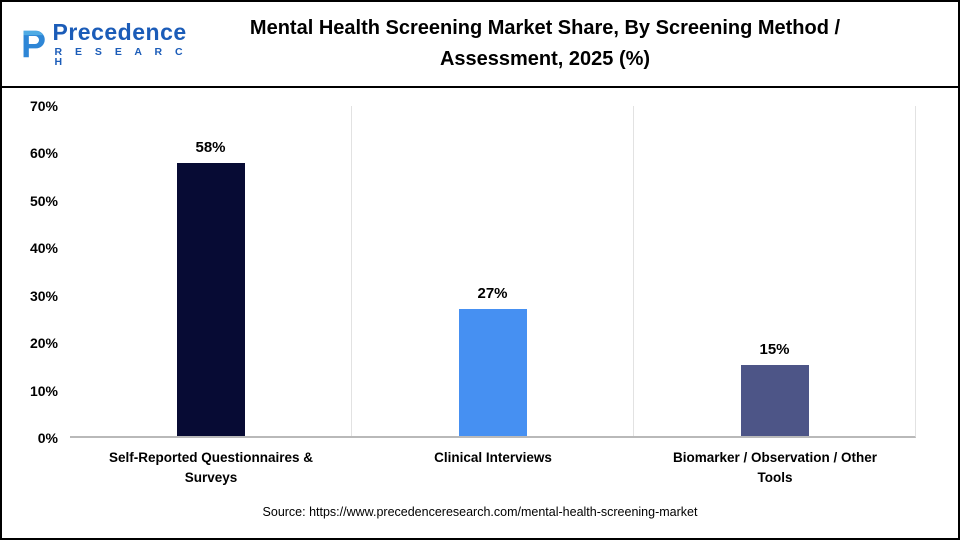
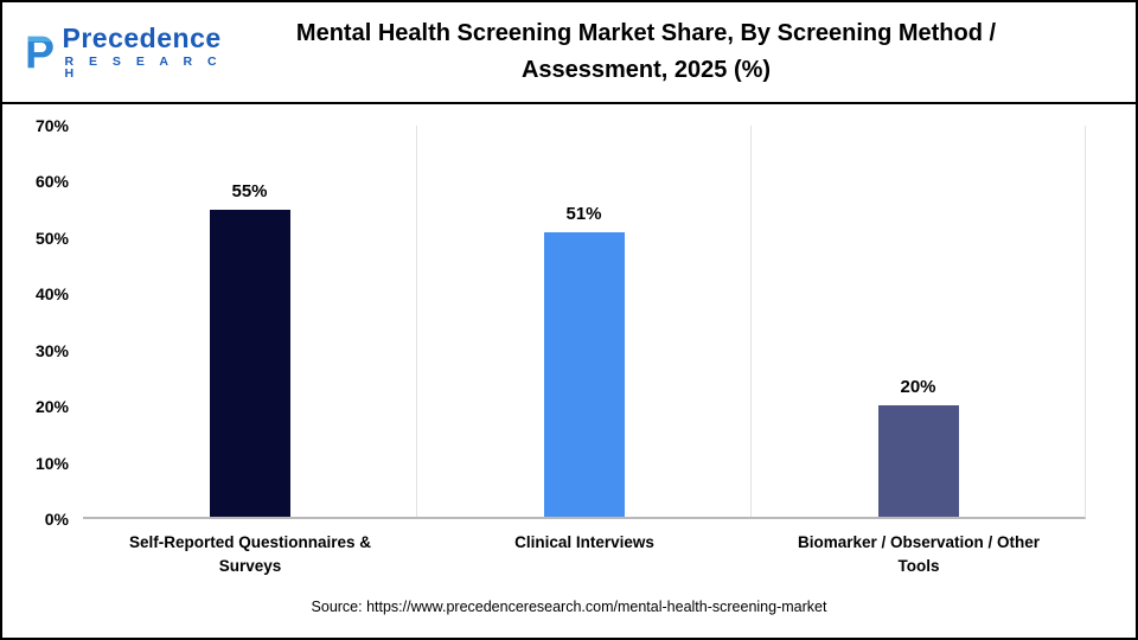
Self-Reported Questionnaires & Surveys: 58% -> 55%
Clinical Interviews: 27% -> 51%
Biomarker / Observation / Other Tools: 15% -> 20%
